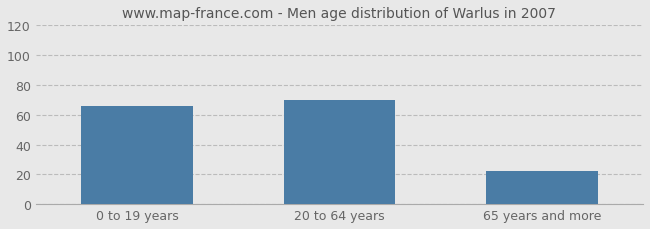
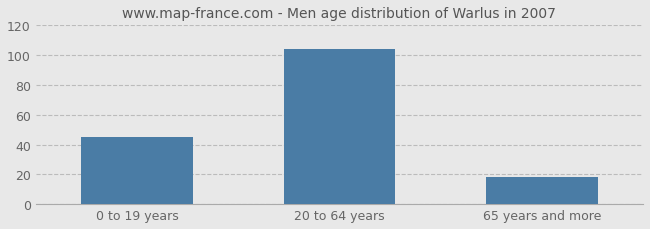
0 to 19 years: 66 -> 45
20 to 64 years: 70 -> 104
65 years and more: 22 -> 18
